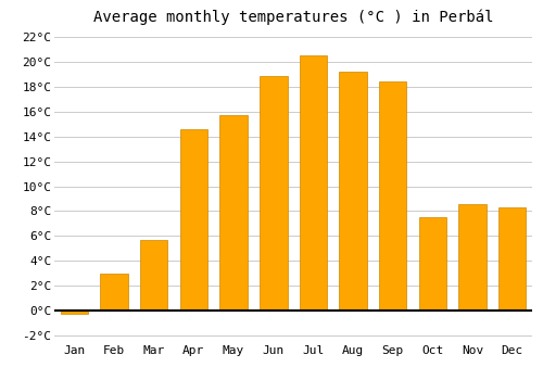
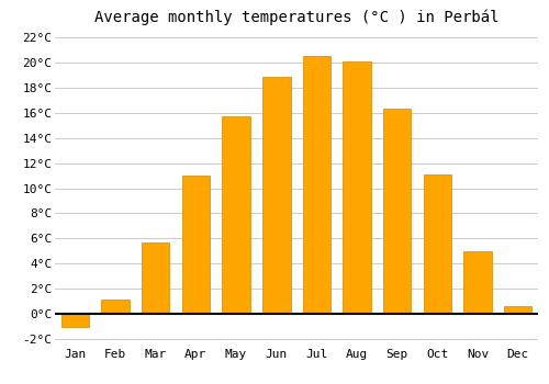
Jan: -0.2°C -> -1.0°C
Feb: 3.0°C -> 1.2°C
Apr: 14.6°C -> 11.0°C
Aug: 19.2°C -> 20.1°C
Sep: 18.4°C -> 16.3°C
Oct: 7.5°C -> 11.1°C
Nov: 8.6°C -> 5.0°C
Dec: 8.3°C -> 0.6°C
